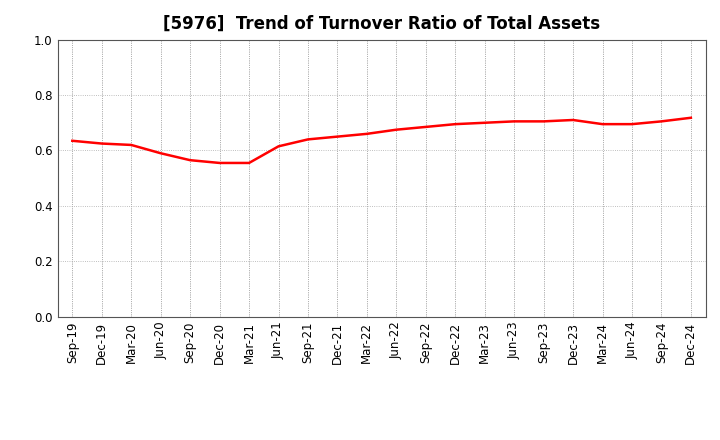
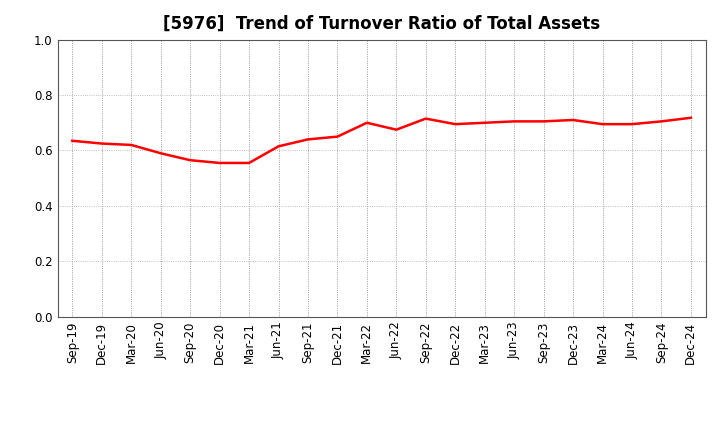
Mar-22: 0.660 -> 0.700
Sep-22: 0.685 -> 0.715
